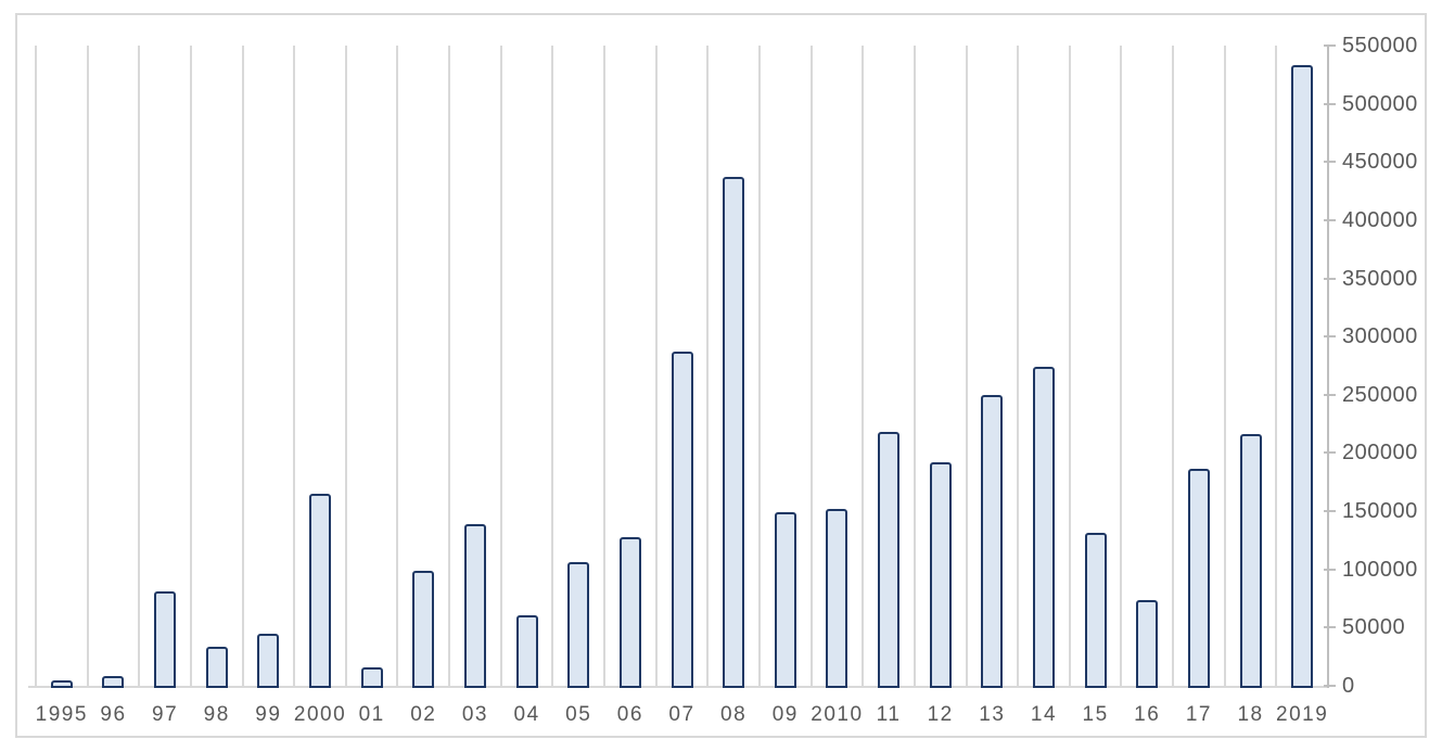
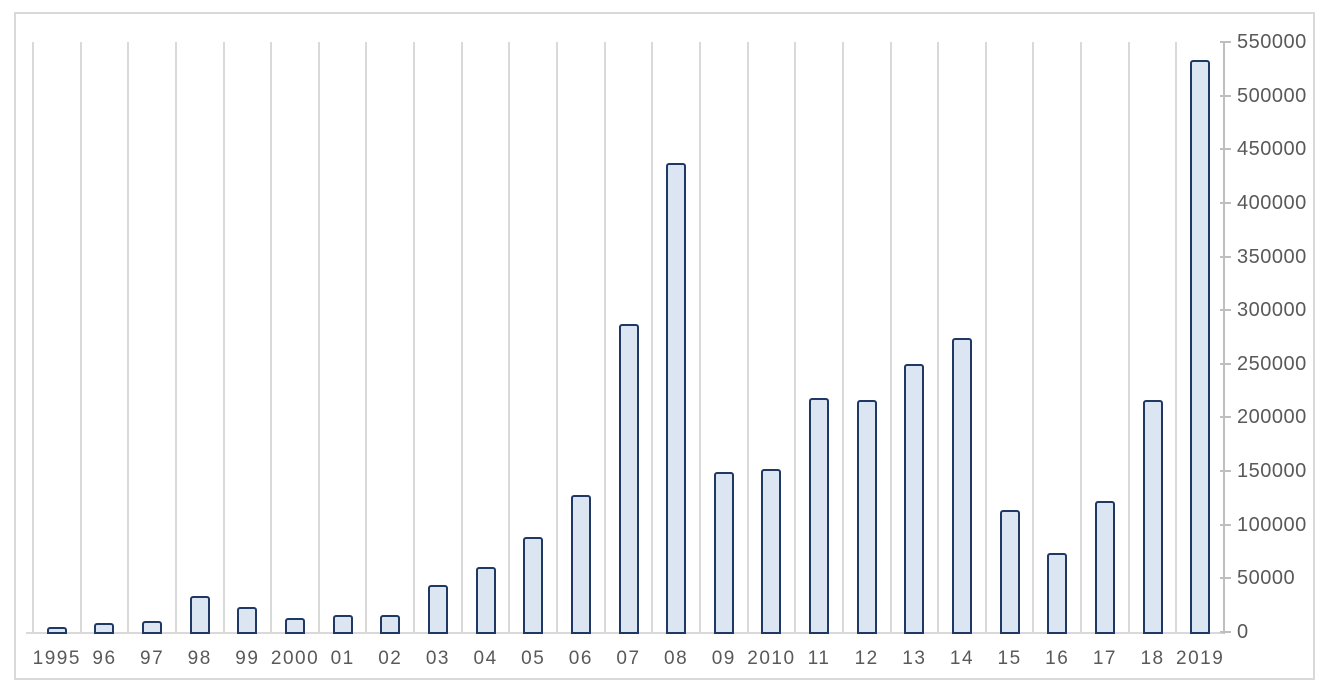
97: 81000 -> 10000
99: 45000 -> 23000
2000: 165000 -> 13000
02: 99000 -> 16000
03: 139000 -> 44000
05: 106000 -> 89000
12: 192000 -> 216000
15: 131000 -> 114000
17: 186000 -> 122000
